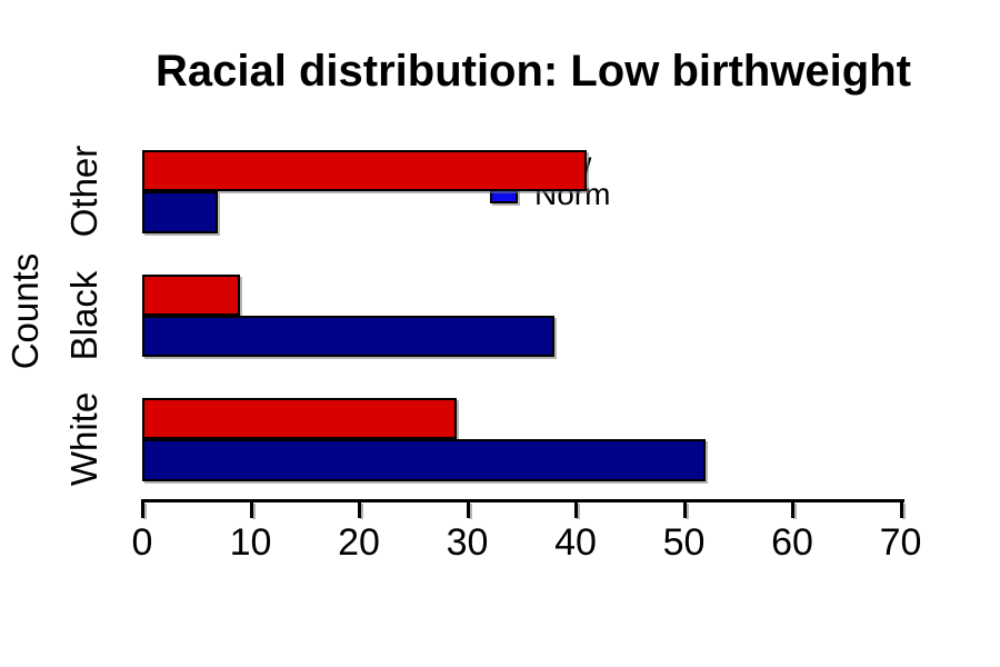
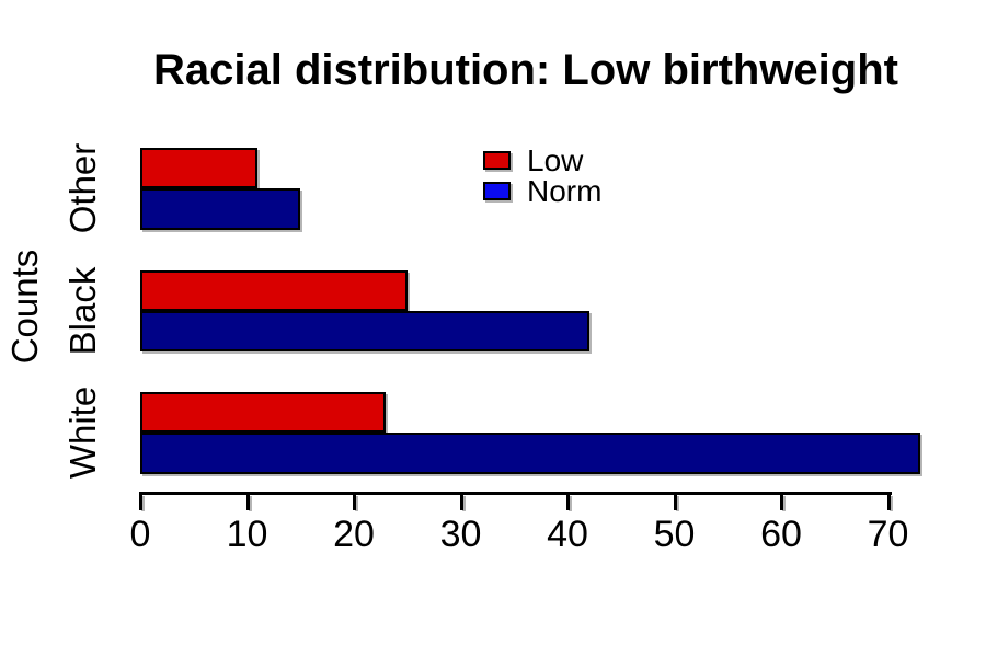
Low/Other: 41 -> 11
Norm/Other: 7 -> 15
Low/Black: 9 -> 25
Norm/Black: 38 -> 42
Low/White: 29 -> 23
Norm/White: 52 -> 73
